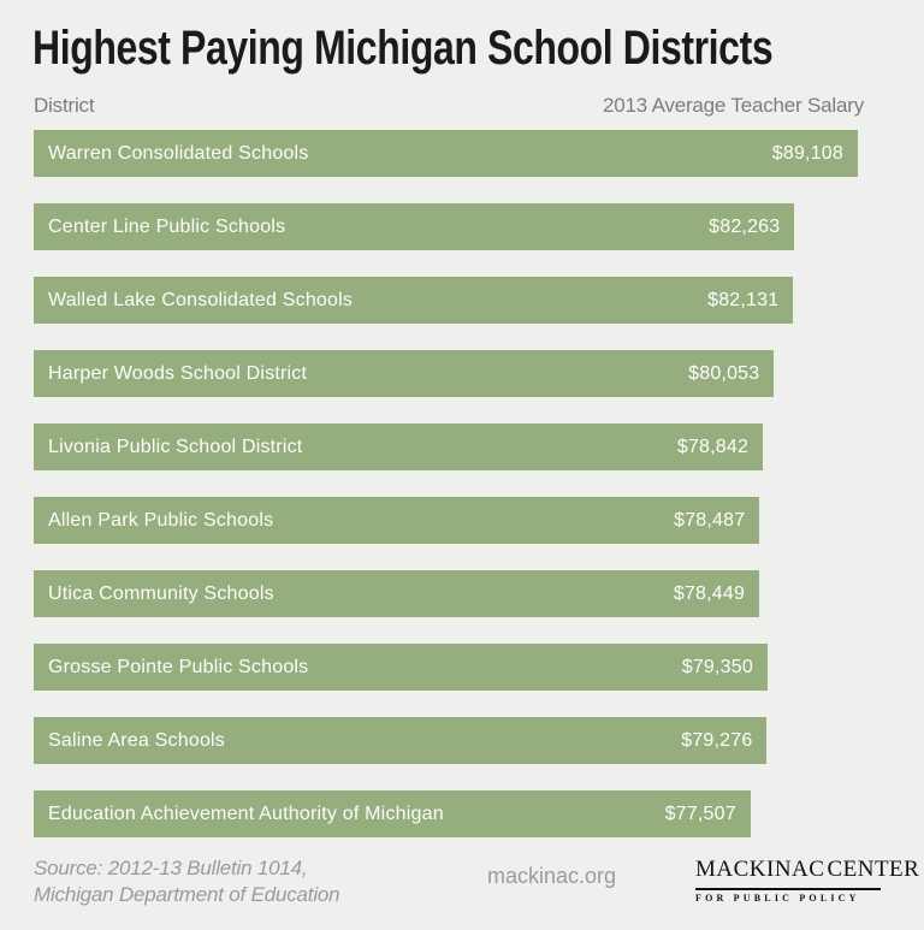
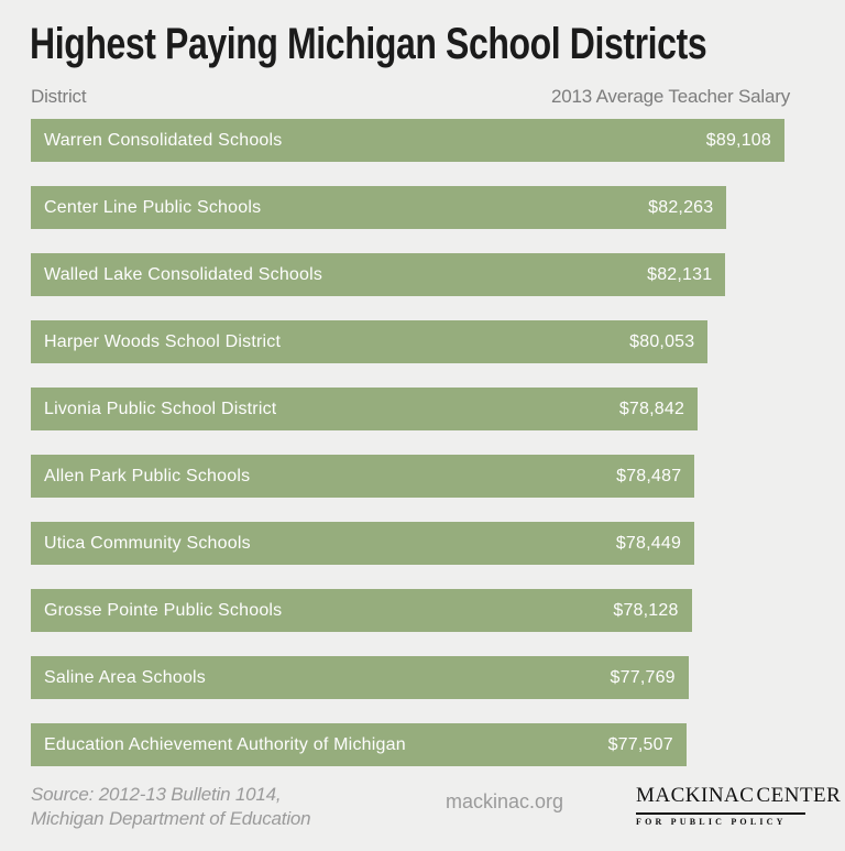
Grosse Pointe Public Schools: $79,350 -> $78,128
Saline Area Schools: $79,276 -> $77,769
